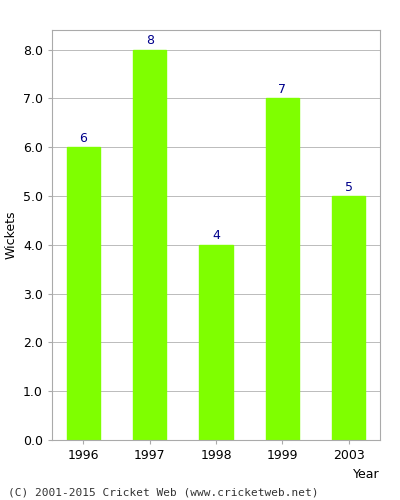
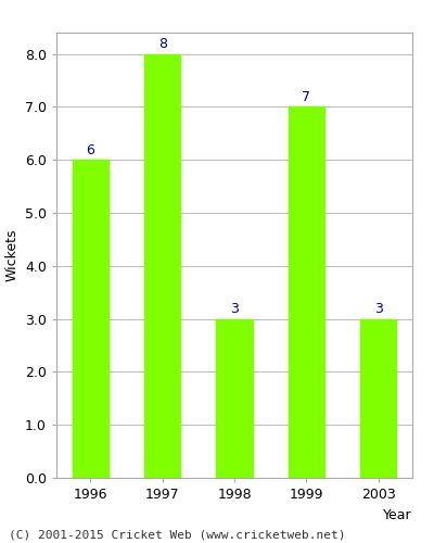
1998: 4 -> 3
2003: 5 -> 3
